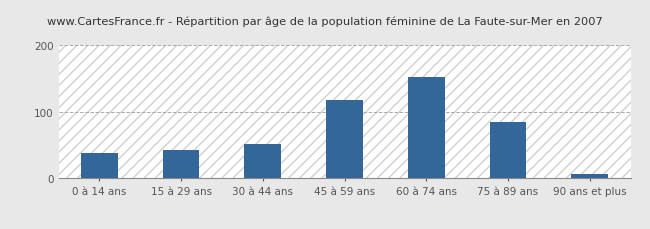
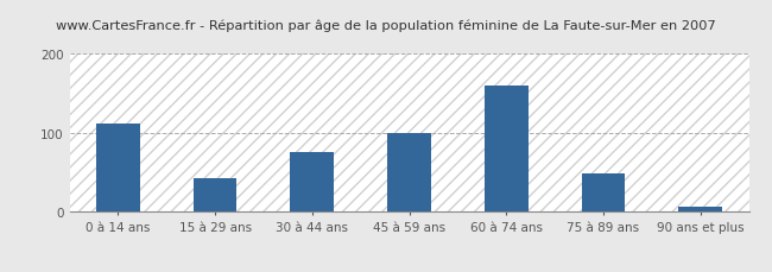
0 à 14 ans: 38 -> 112
30 à 44 ans: 52 -> 76
45 à 59 ans: 118 -> 100
60 à 74 ans: 152 -> 160
75 à 89 ans: 84 -> 48
